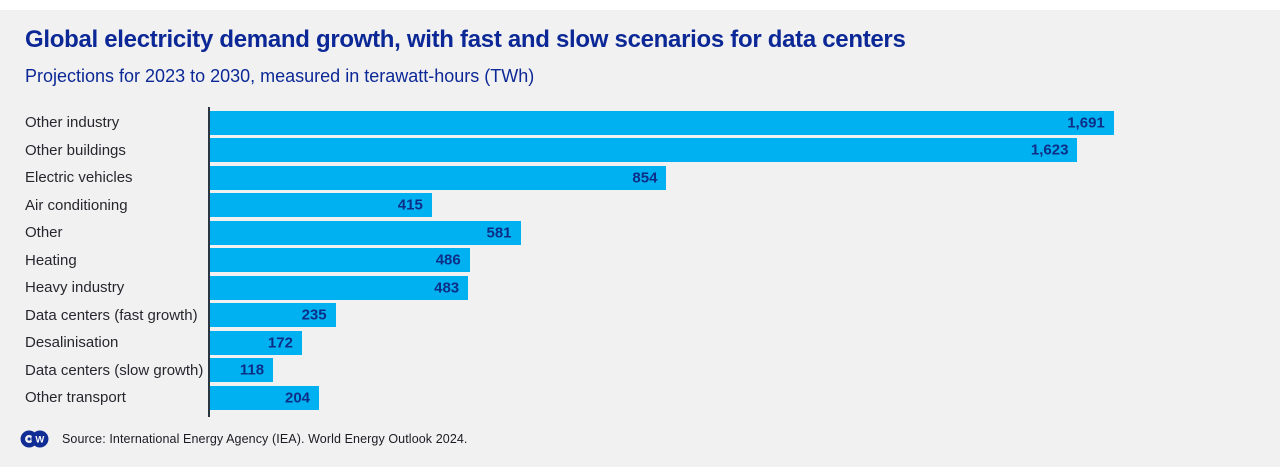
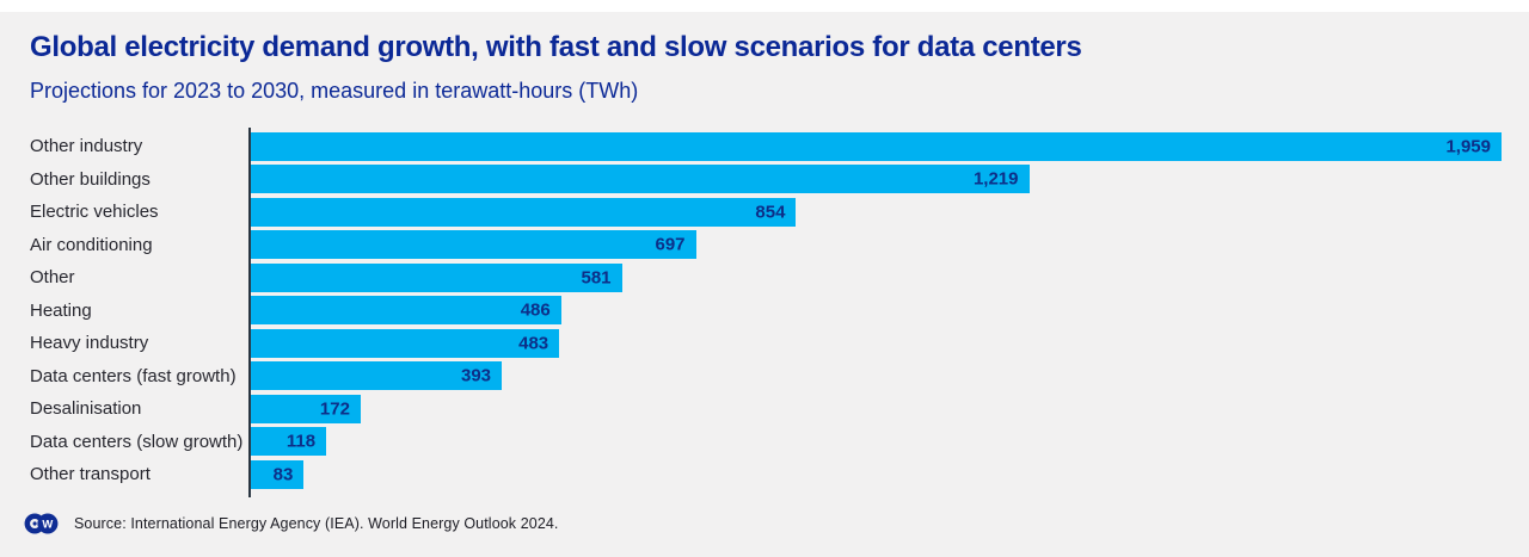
Other industry: 1,691 -> 1,959
Other buildings: 1,623 -> 1,219
Air conditioning: 415 -> 697
Data centers (fast growth): 235 -> 393
Other transport: 204 -> 83
